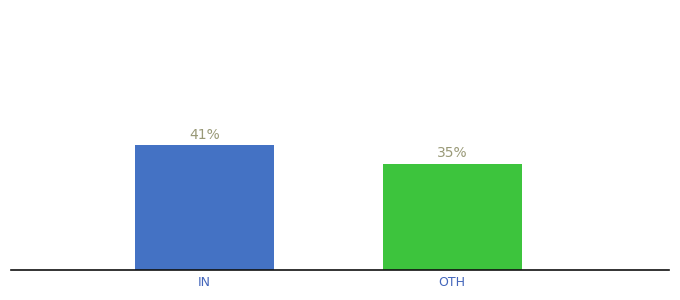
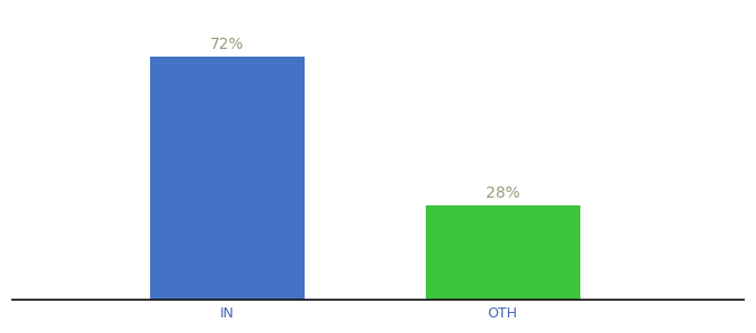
IN: 41% -> 72%
OTH: 35% -> 28%
